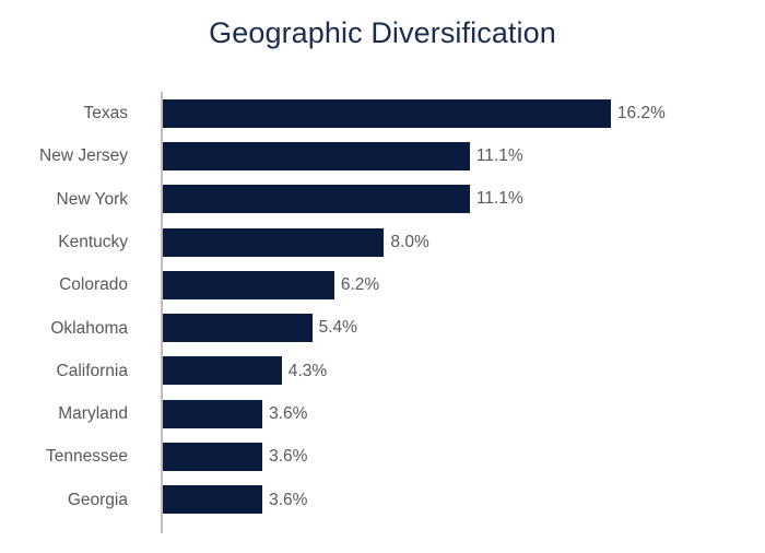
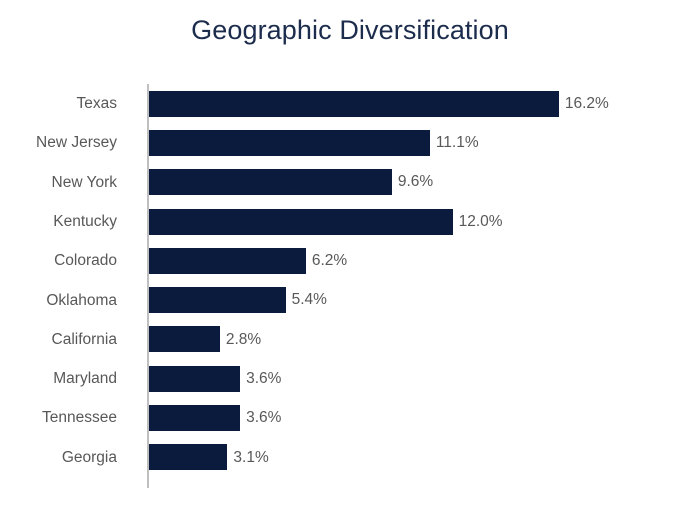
New York: 11.1% -> 9.6%
Kentucky: 8.0% -> 12.0%
California: 4.3% -> 2.8%
Georgia: 3.6% -> 3.1%
